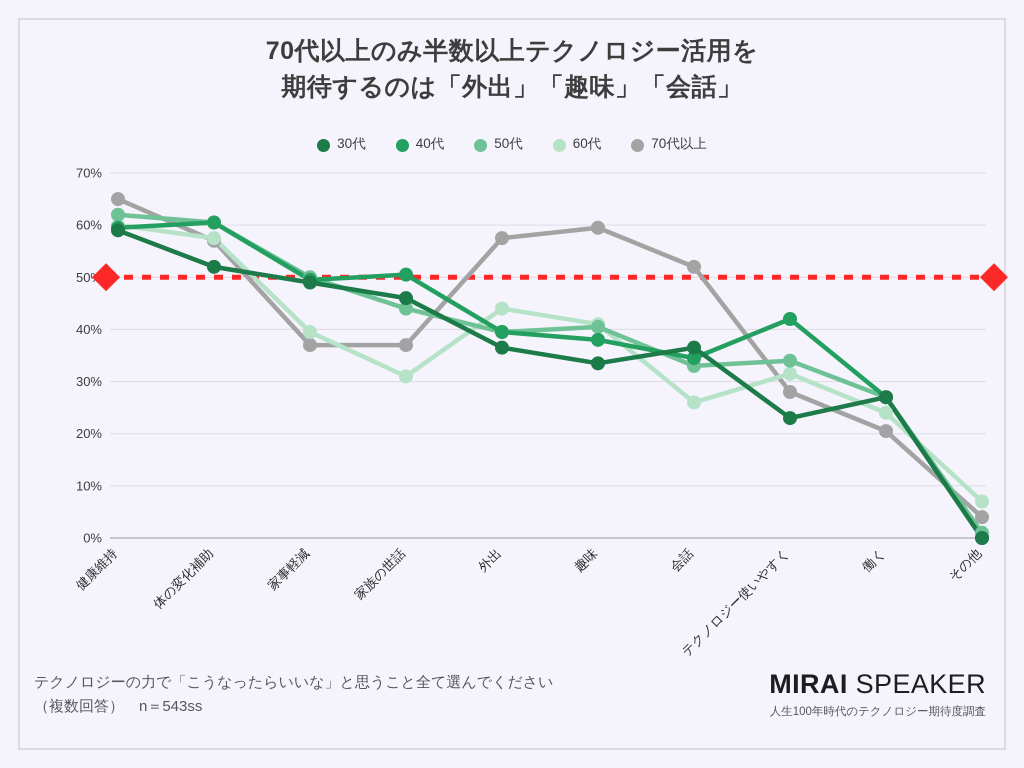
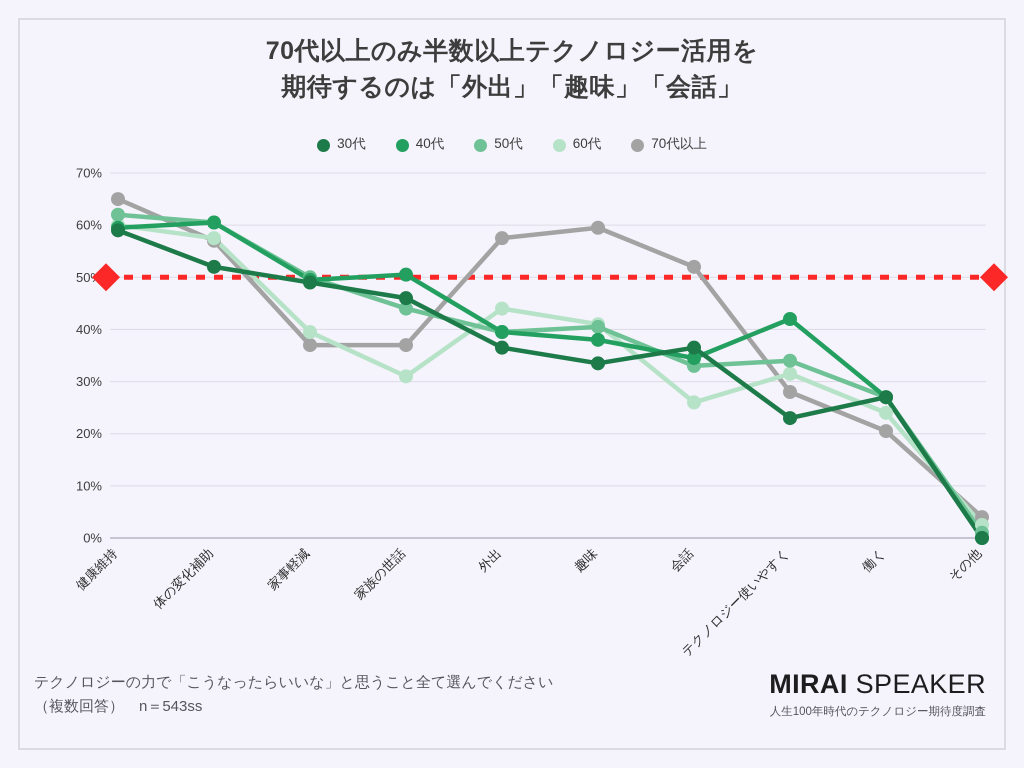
60代/その他: 7% -> 2%
